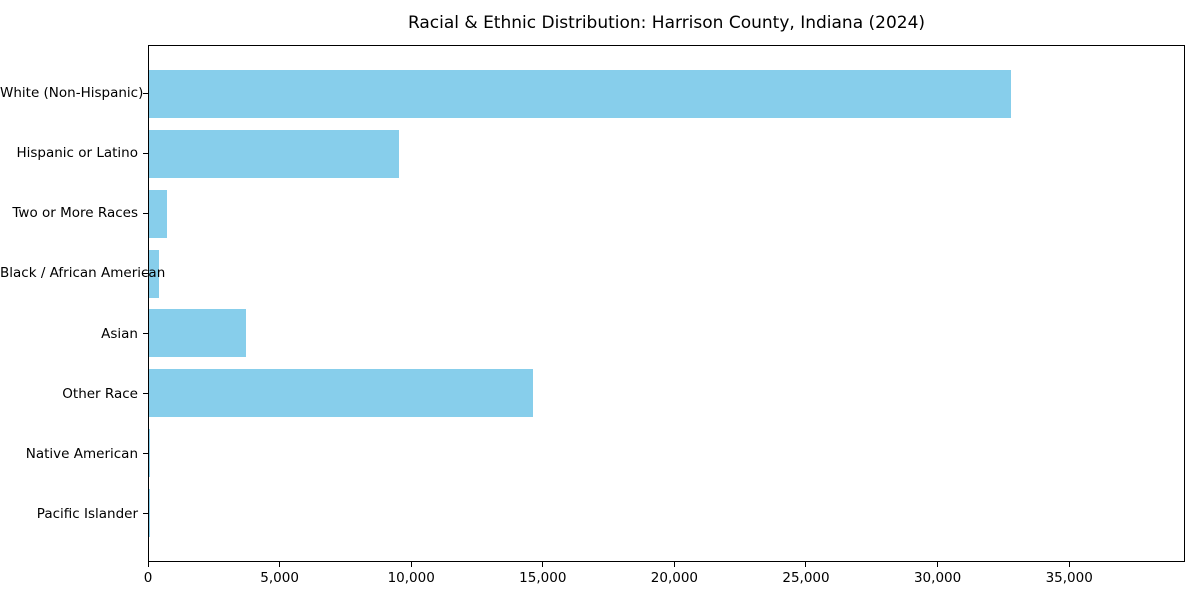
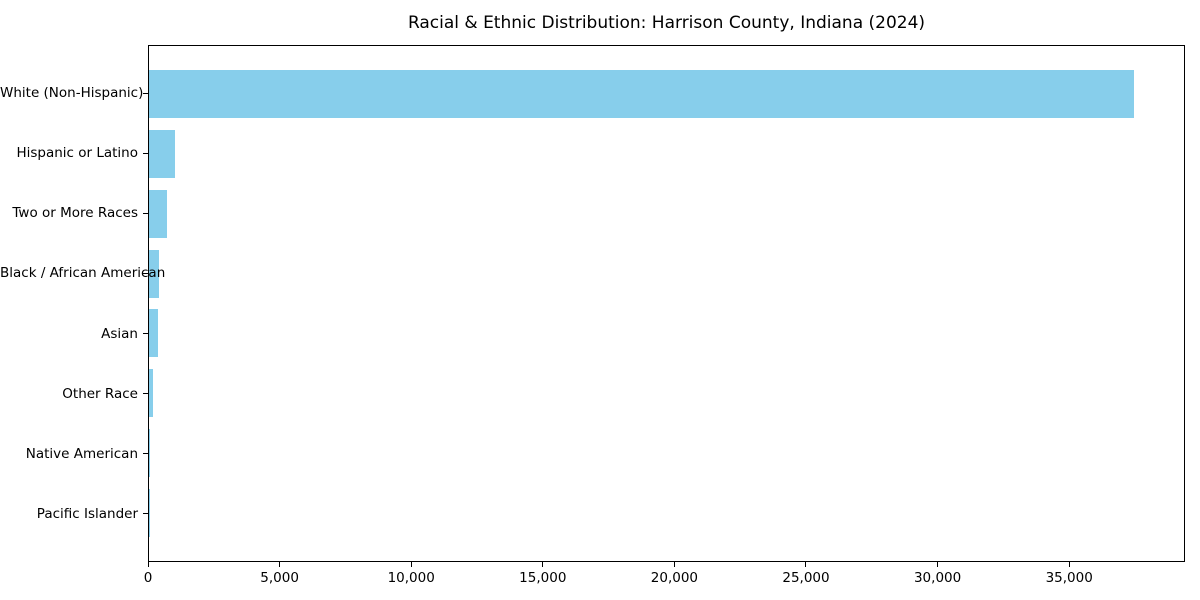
White (Non-Hispanic): 32800 -> 37500
Hispanic or Latino: 9500 -> 1000
Asian: 3700 -> 300
Other Race: 14600 -> 200
